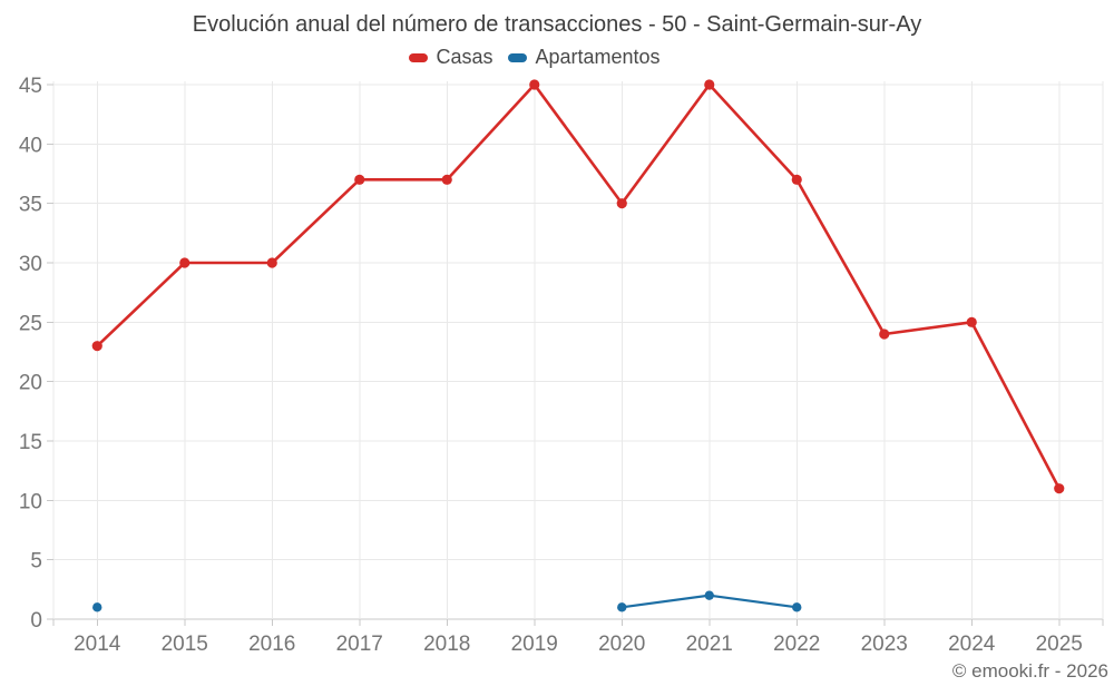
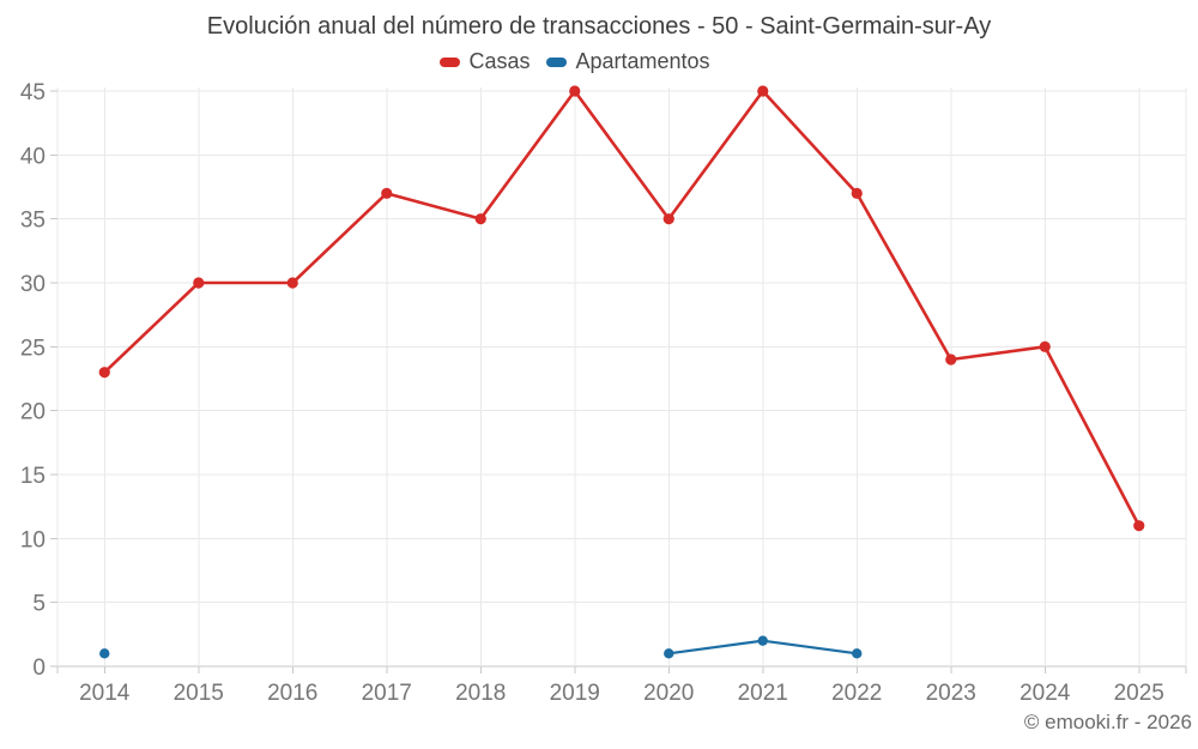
Casas/2018: 37 -> 35
